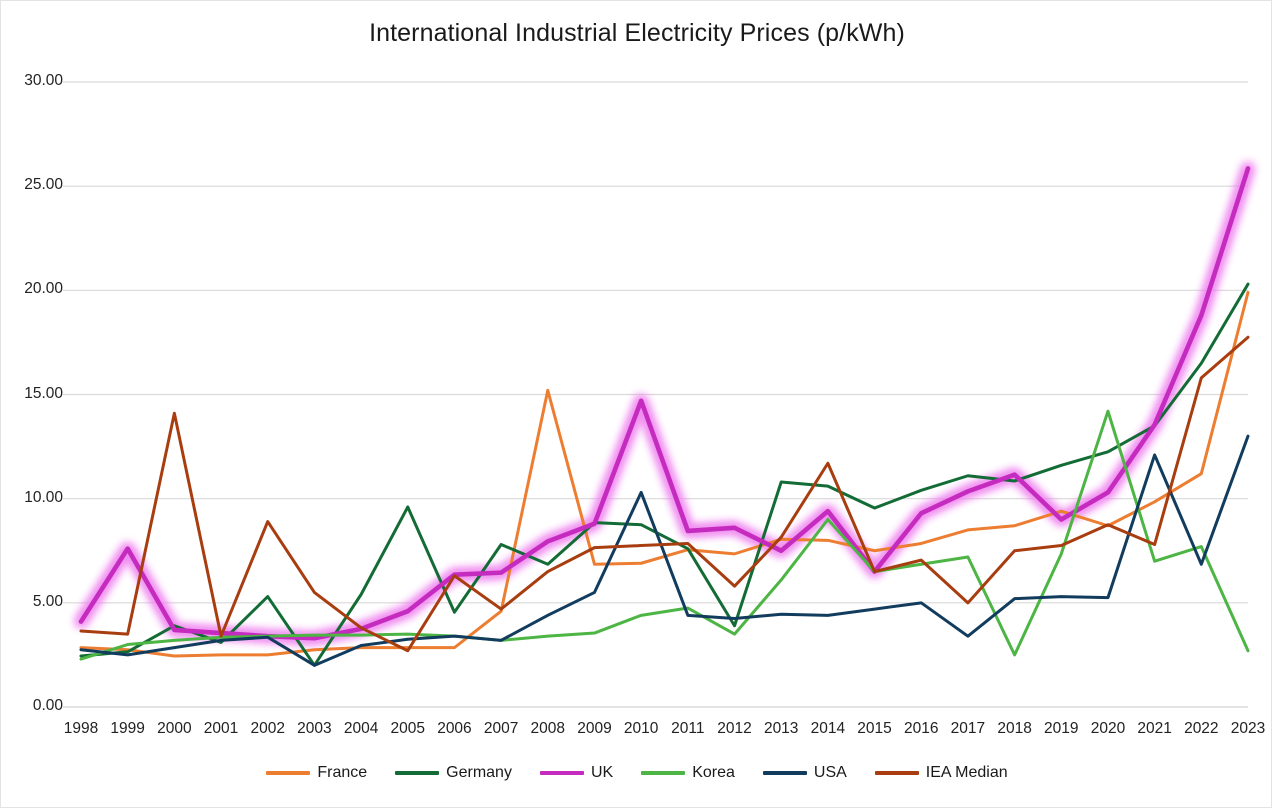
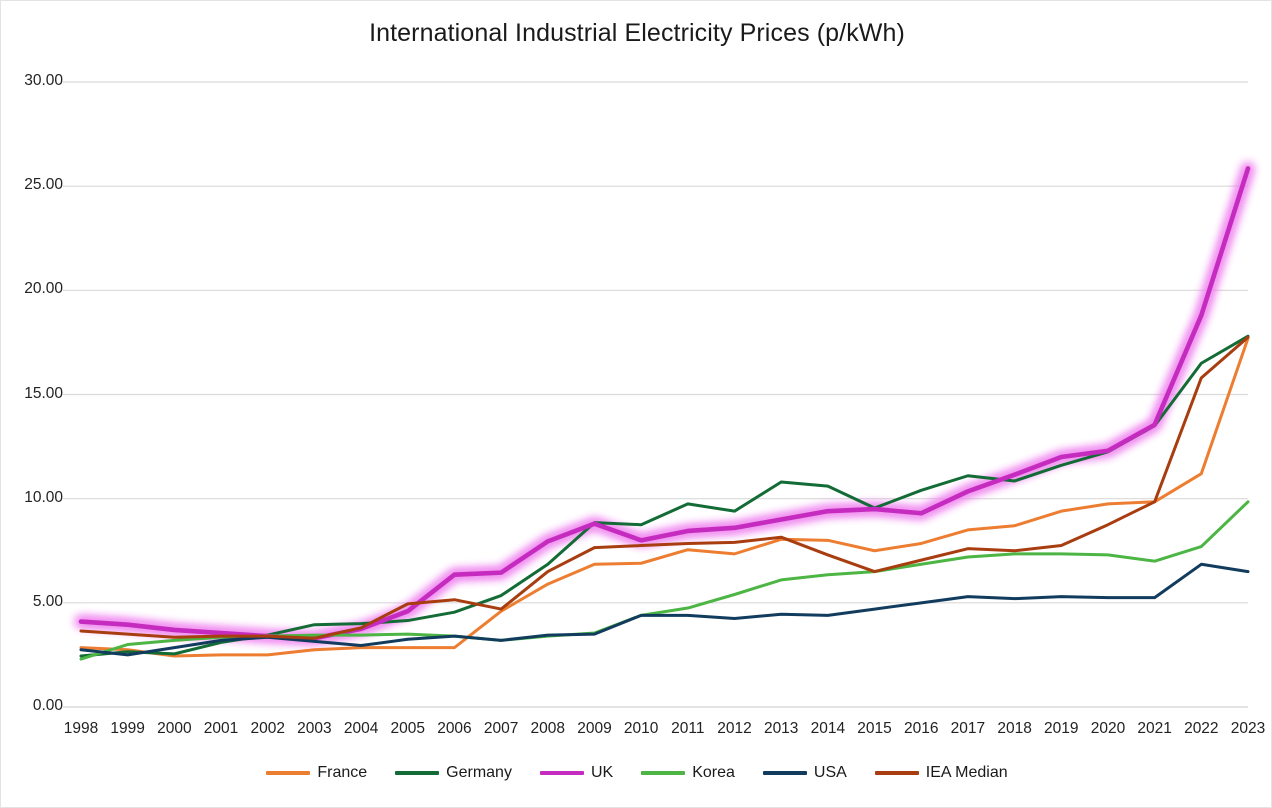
UK/1999: 7.6 -> 4.0
Germany/2000: 3.9 -> 2.5
IEA Median/2000: 14.1 -> 3.4
Germany/2002: 5.3 -> 3.5
IEA Median/2002: 8.9 -> 3.4
Germany/2003: 2.0 -> 4.0
USA/2003: 2.0 -> 3.1
IEA Median/2003: 5.5 -> 3.3
Germany/2004: 5.4 -> 4.0
Germany/2005: 9.6 -> 4.2
IEA Median/2005: 2.7 -> 5.0
IEA Median/2006: 6.3 -> 5.2
Germany/2007: 7.8 -> 5.3
France/2008: 15.2 -> 5.9
USA/2008: 4.4 -> 3.5
USA/2009: 5.5 -> 3.5
UK/2010: 14.7 -> 8.0
USA/2010: 10.3 -> 4.4
Germany/2011: 7.6 -> 9.8
Germany/2012: 3.9 -> 9.4
Korea/2012: 3.5 -> 5.4
IEA Median/2012: 5.8 -> 7.9
UK/2013: 7.5 -> 9.0
Korea/2014: 9.0 -> 6.3
IEA Median/2014: 11.7 -> 7.3
UK/2015: 6.5 -> 9.5
USA/2017: 3.4 -> 5.3
IEA Median/2017: 5.0 -> 7.6
Korea/2018: 2.5 -> 7.3
UK/2019: 9.0 -> 12.0
France/2020: 8.7 -> 9.8
UK/2020: 10.3 -> 12.3
Korea/2020: 14.2 -> 7.3
USA/2021: 12.1 -> 5.2
IEA Median/2021: 7.8 -> 9.8
France/2023: 19.9 -> 17.7
Germany/2023: 20.3 -> 17.8
Korea/2023: 2.7 -> 9.8
USA/2023: 13.0 -> 6.5
